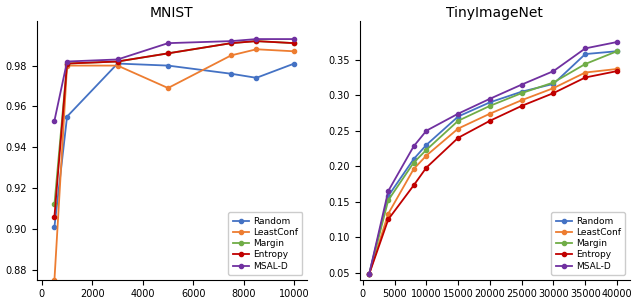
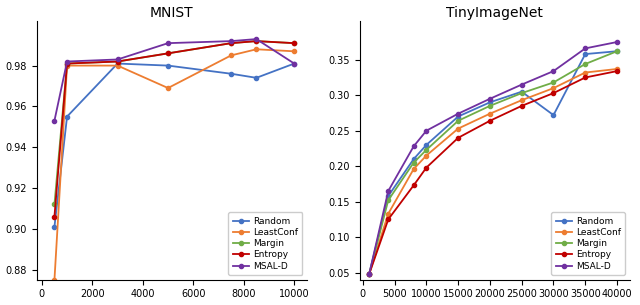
MNIST/MSAL-D/10000: 0.993 -> 0.981
TinyImageNet/Random/30000: 0.316 -> 0.272
